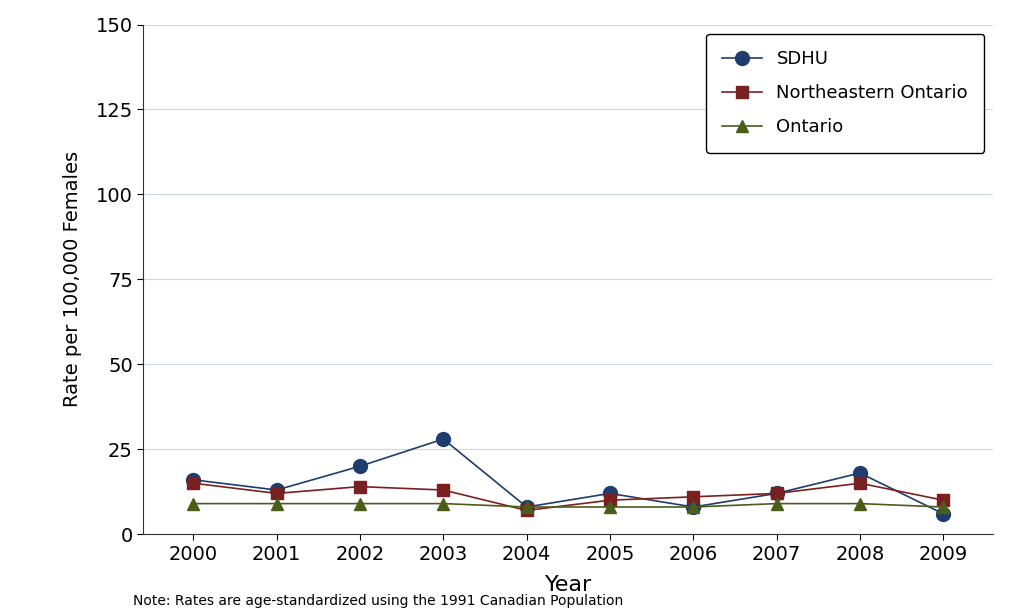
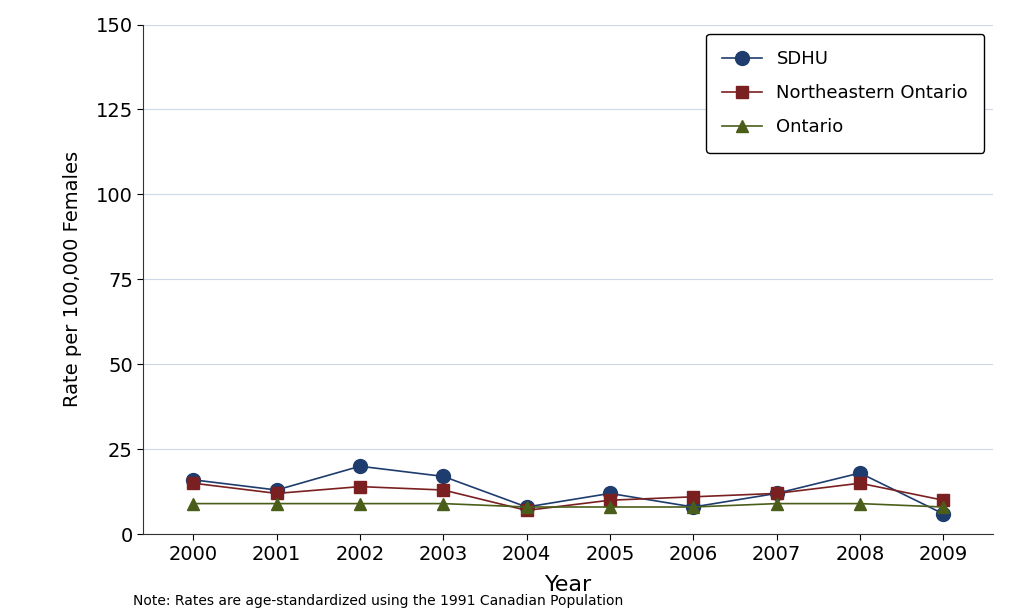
SDHU/2003: 28 -> 17
